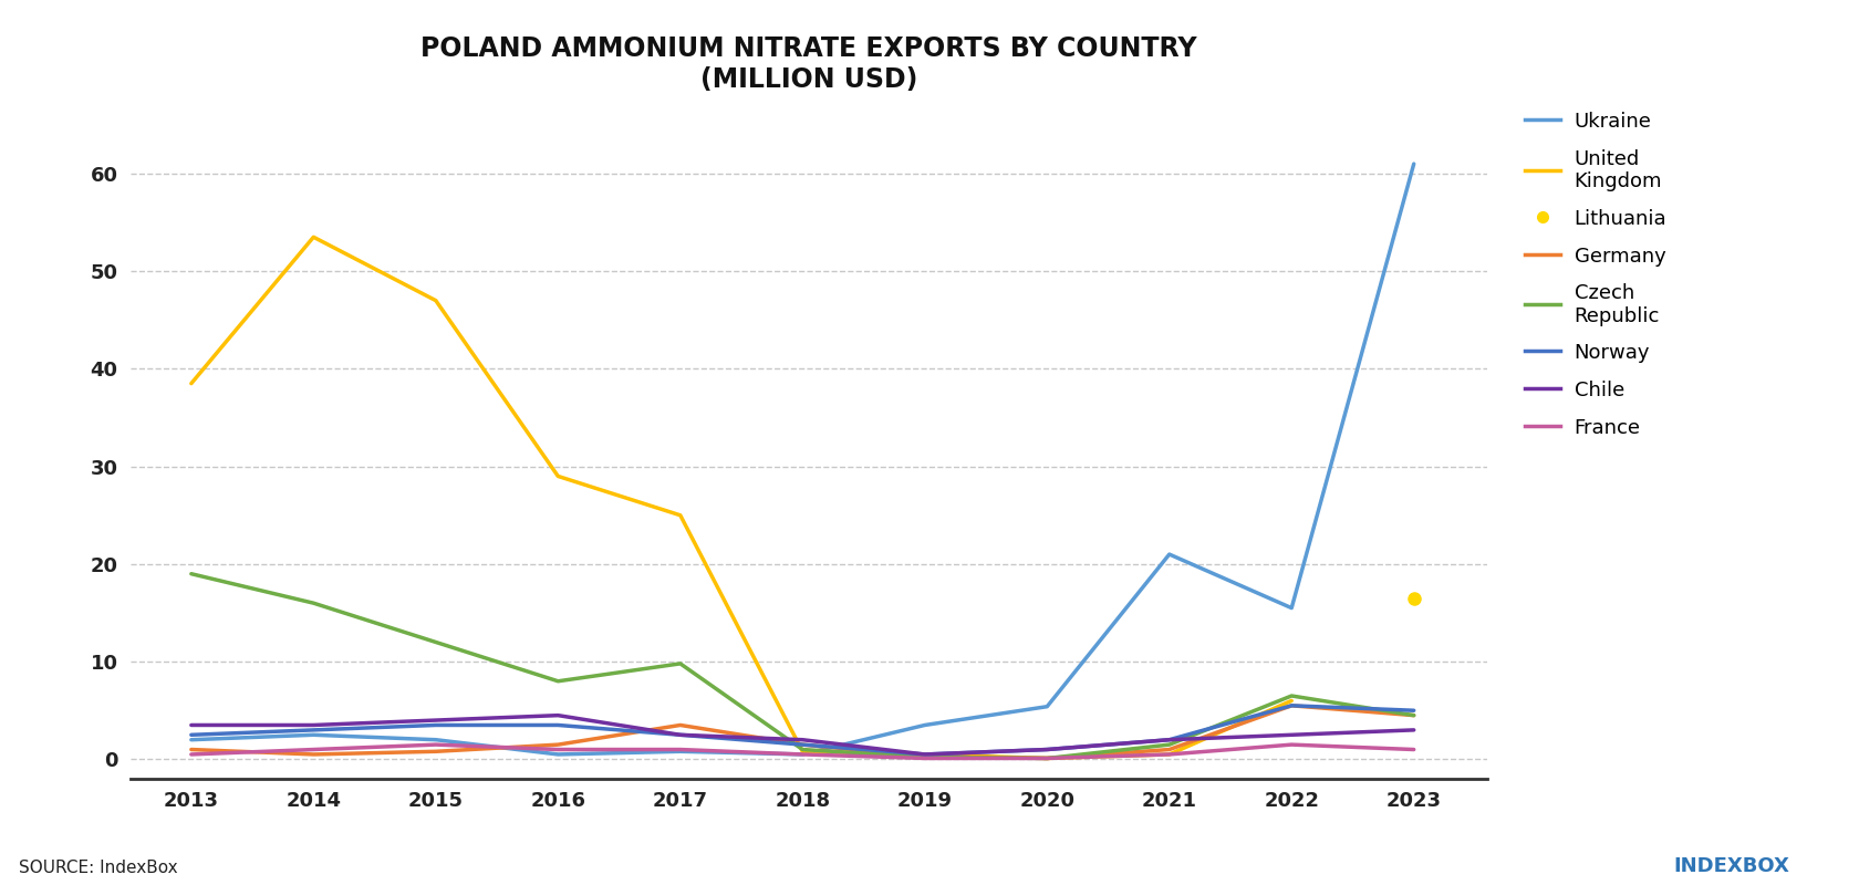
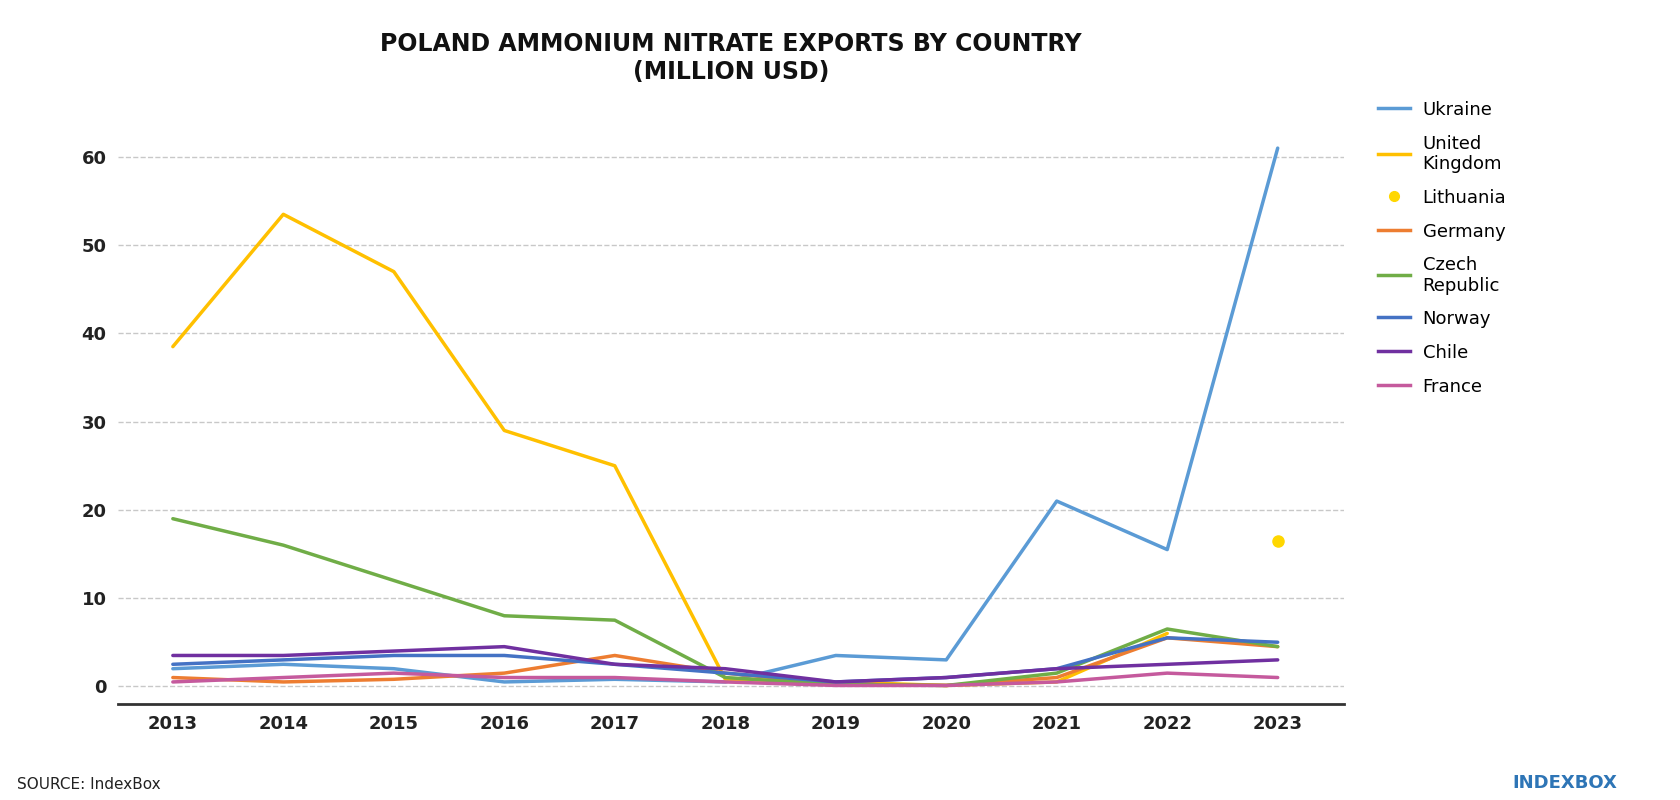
Czech Republic/2017: 9.8 -> 7.5
Ukraine/2020: 5.4 -> 3.0
